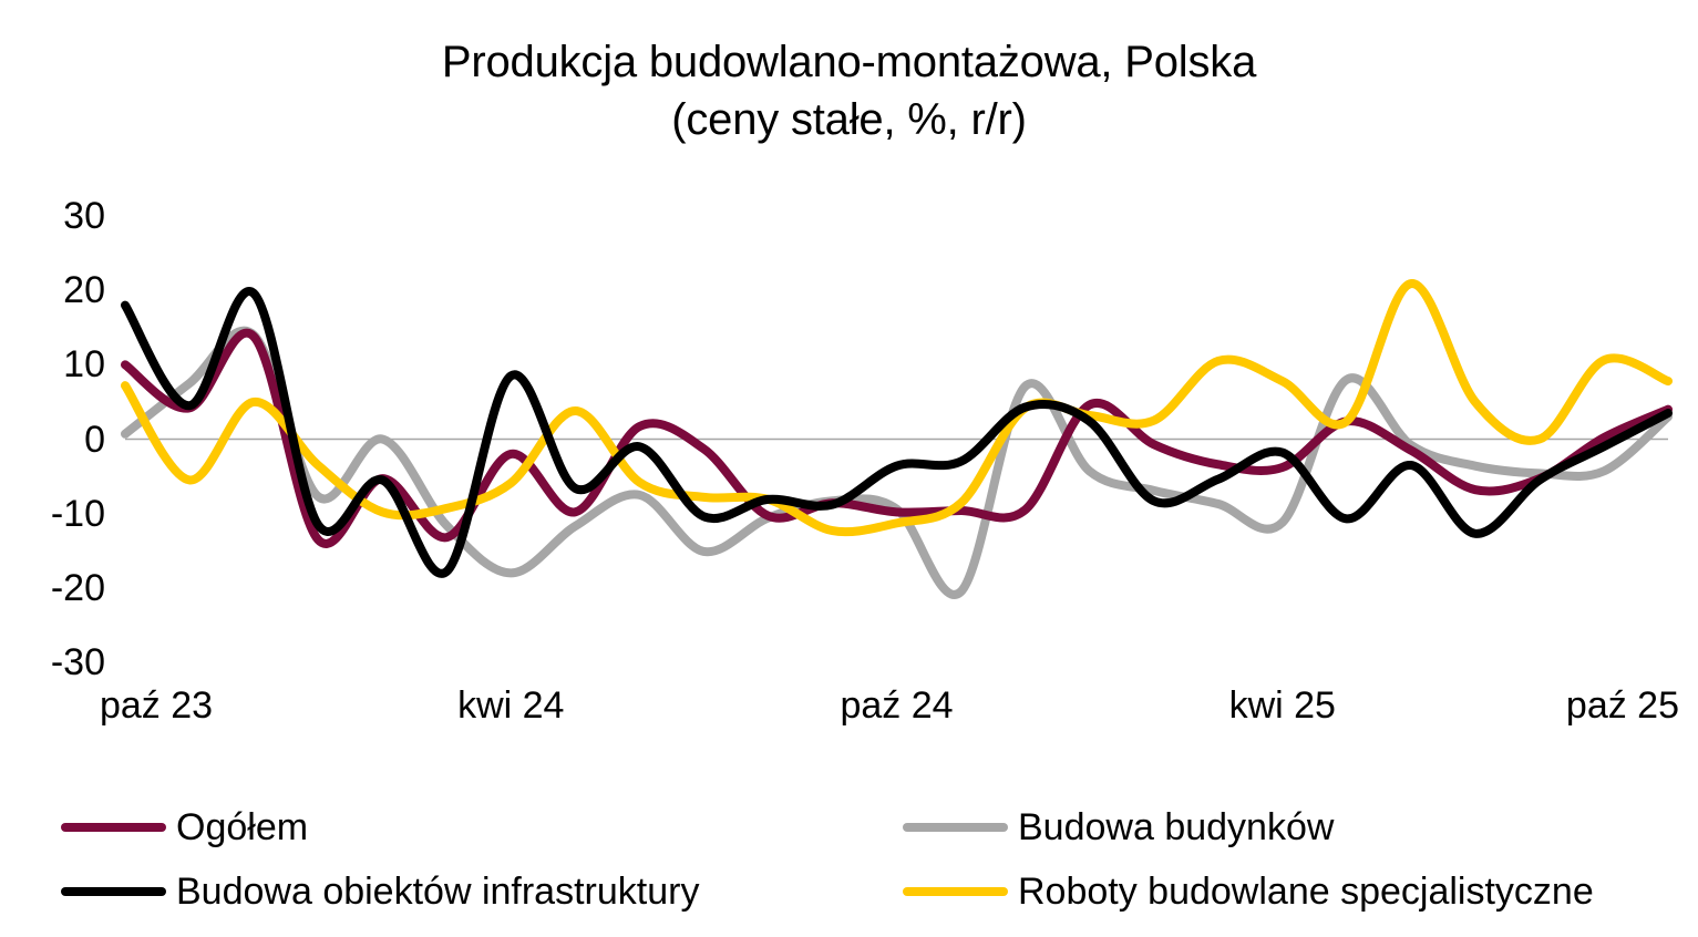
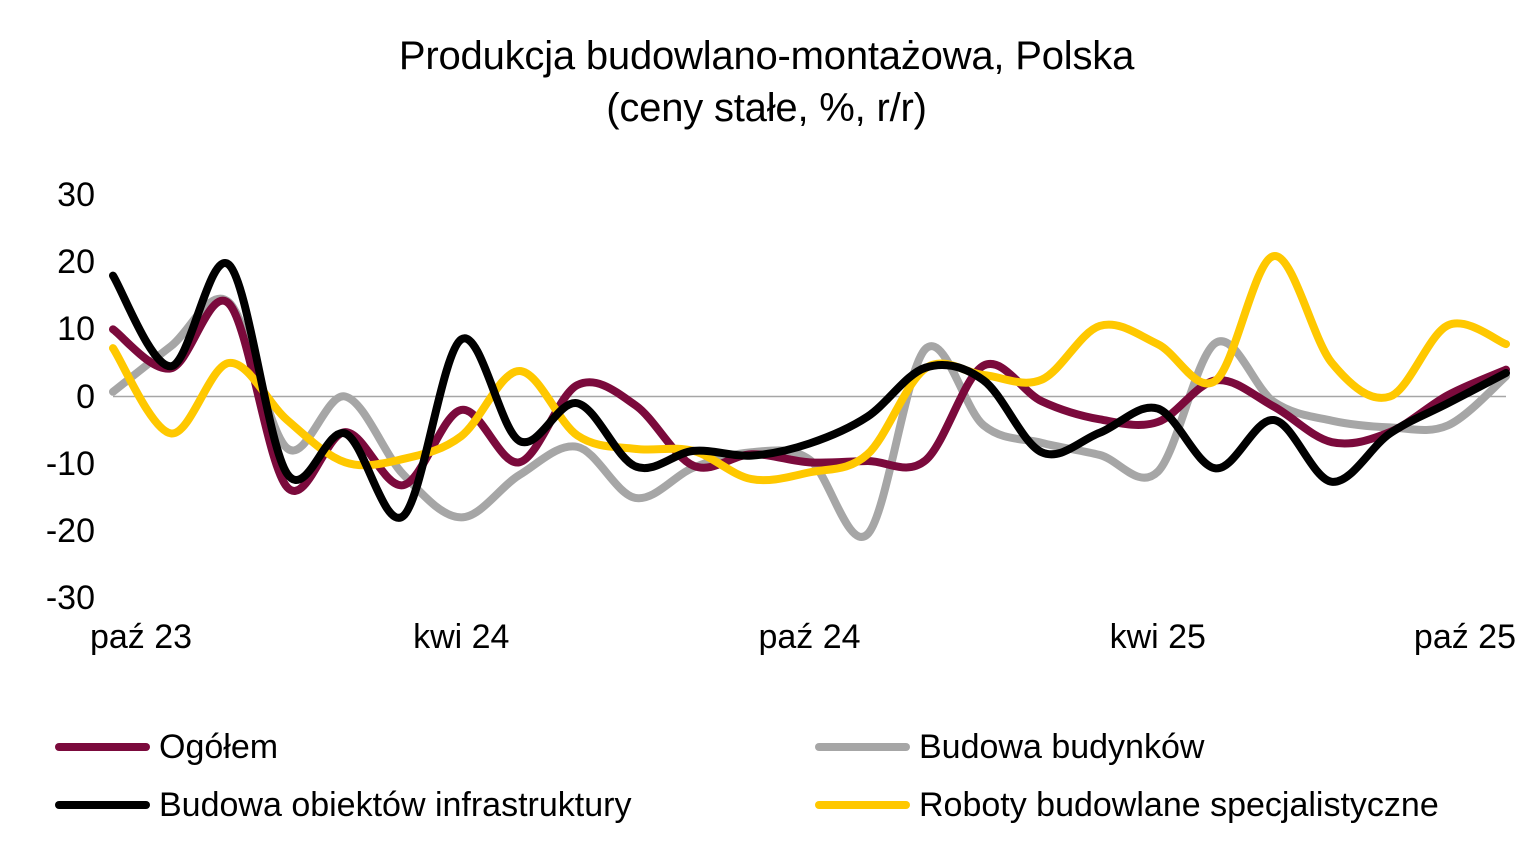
Budowa obiektów infrastruktury/paź 24: -4 -> -7
